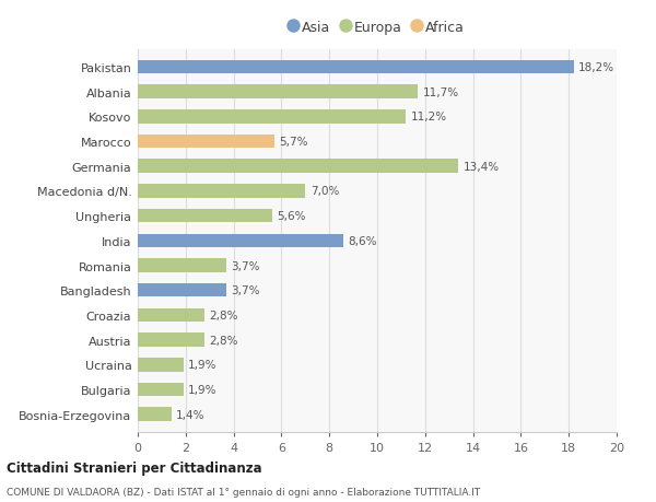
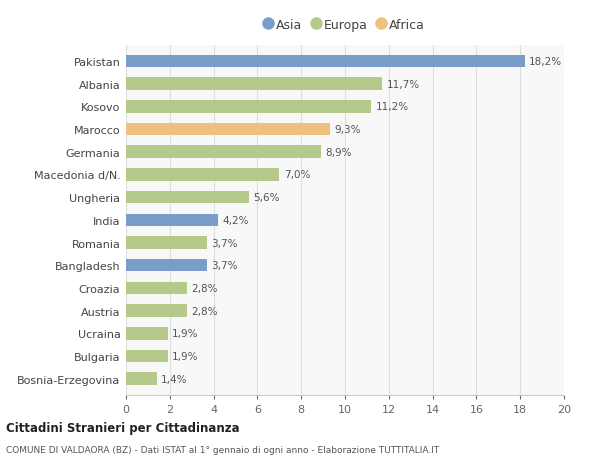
Marocco: 5,7% -> 9,3%
Germania: 13,4% -> 8,9%
India: 8,6% -> 4,2%
